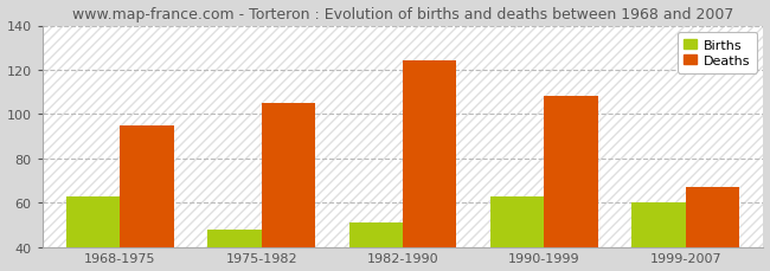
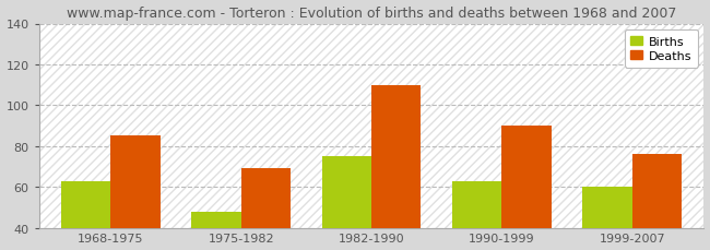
Deaths/1968-1975: 95 -> 85
Deaths/1975-1982: 105 -> 69
Births/1982-1990: 51 -> 75
Deaths/1982-1990: 124 -> 110
Deaths/1990-1999: 108 -> 90
Deaths/1999-2007: 67 -> 76
